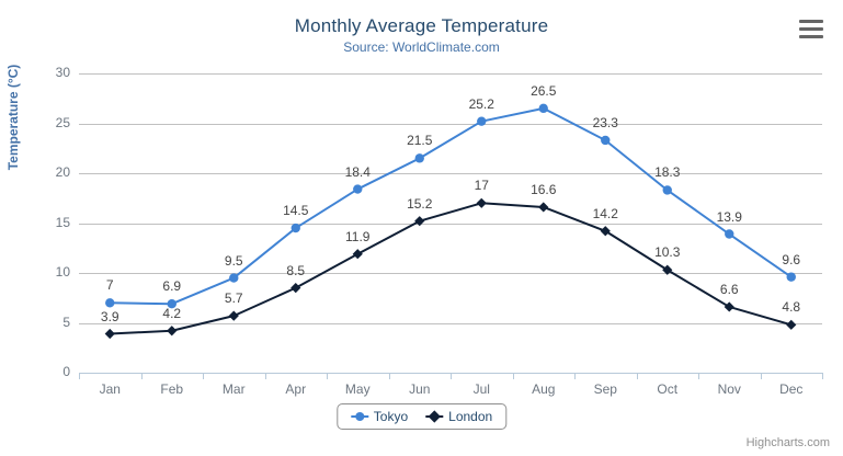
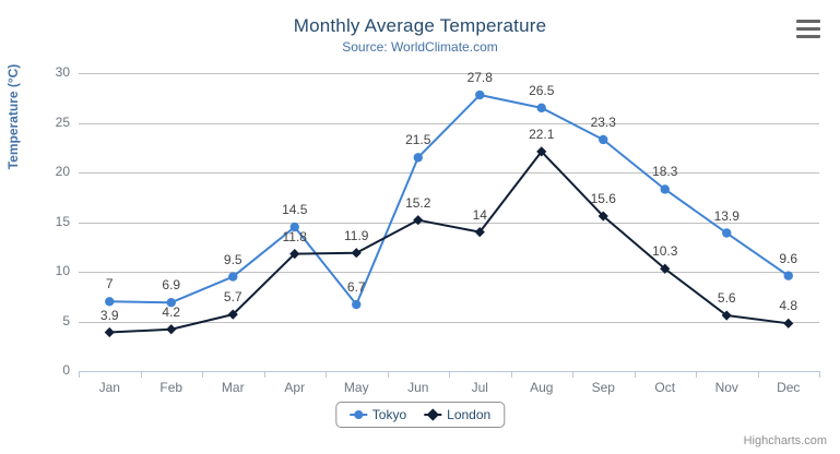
London/Apr: 8.5 -> 11.8
Tokyo/May: 18.4 -> 6.7
Tokyo/Jul: 25.2 -> 27.8
London/Jul: 17 -> 14
London/Aug: 16.6 -> 22.1
London/Sep: 14.2 -> 15.6
London/Nov: 6.6 -> 5.6
